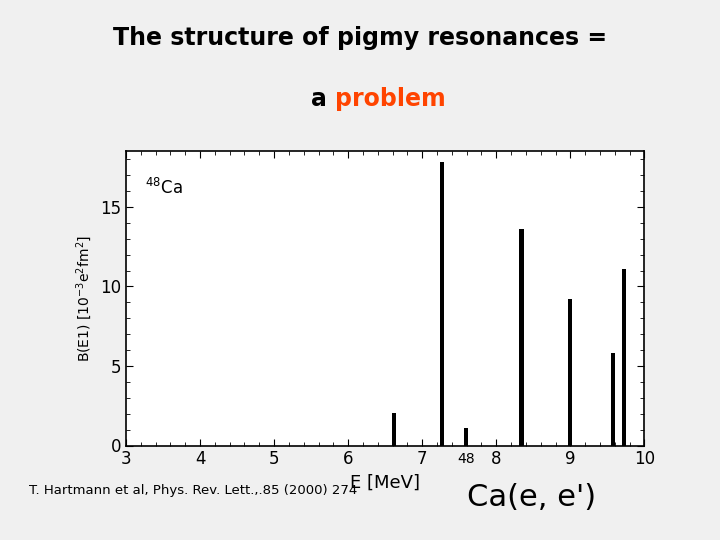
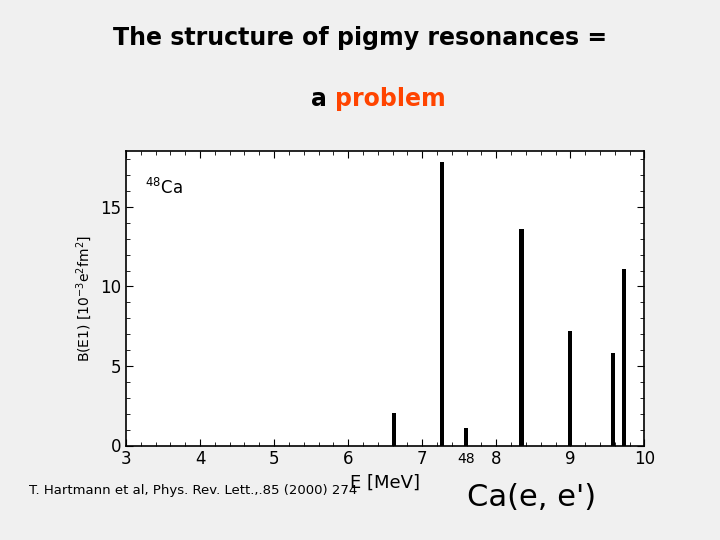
9: 9.2 -> 7.2
